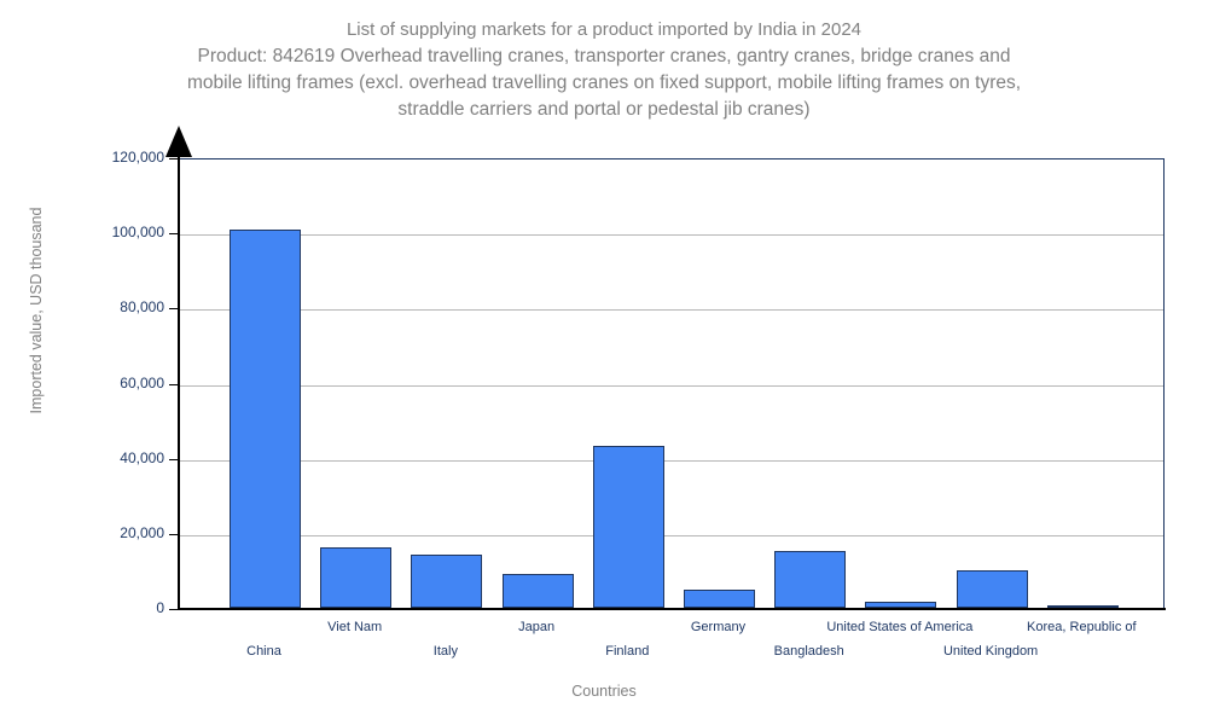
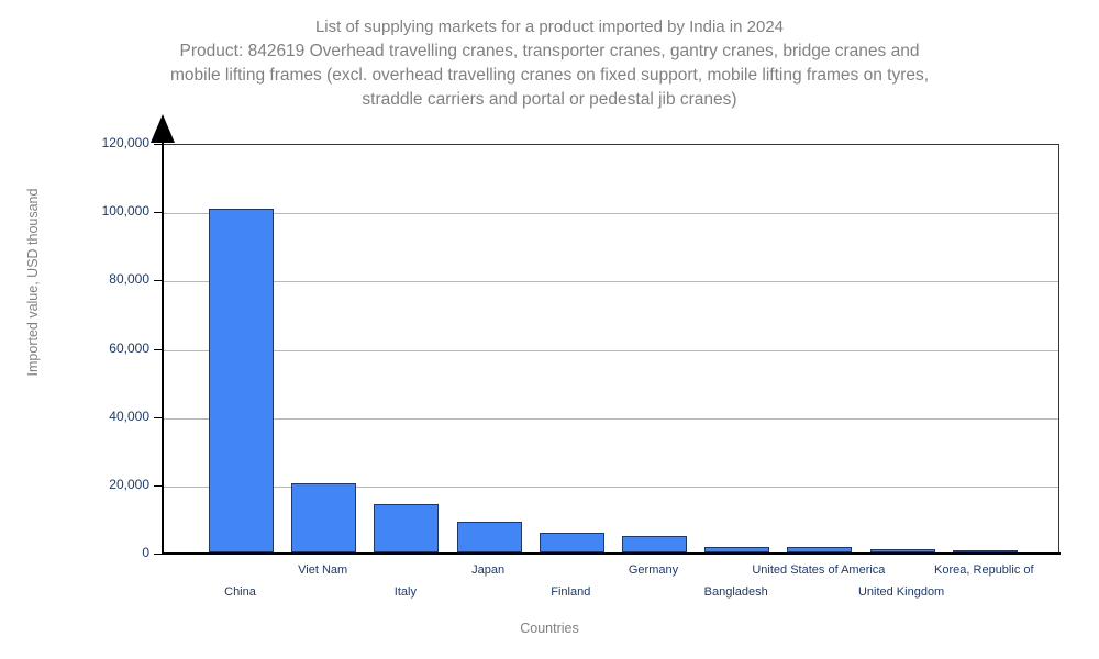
Viet Nam: 16000 -> 20000
Finland: 43000 -> 6000
Bangladesh: 15000 -> 2000
United Kingdom: 10000 -> 1000
